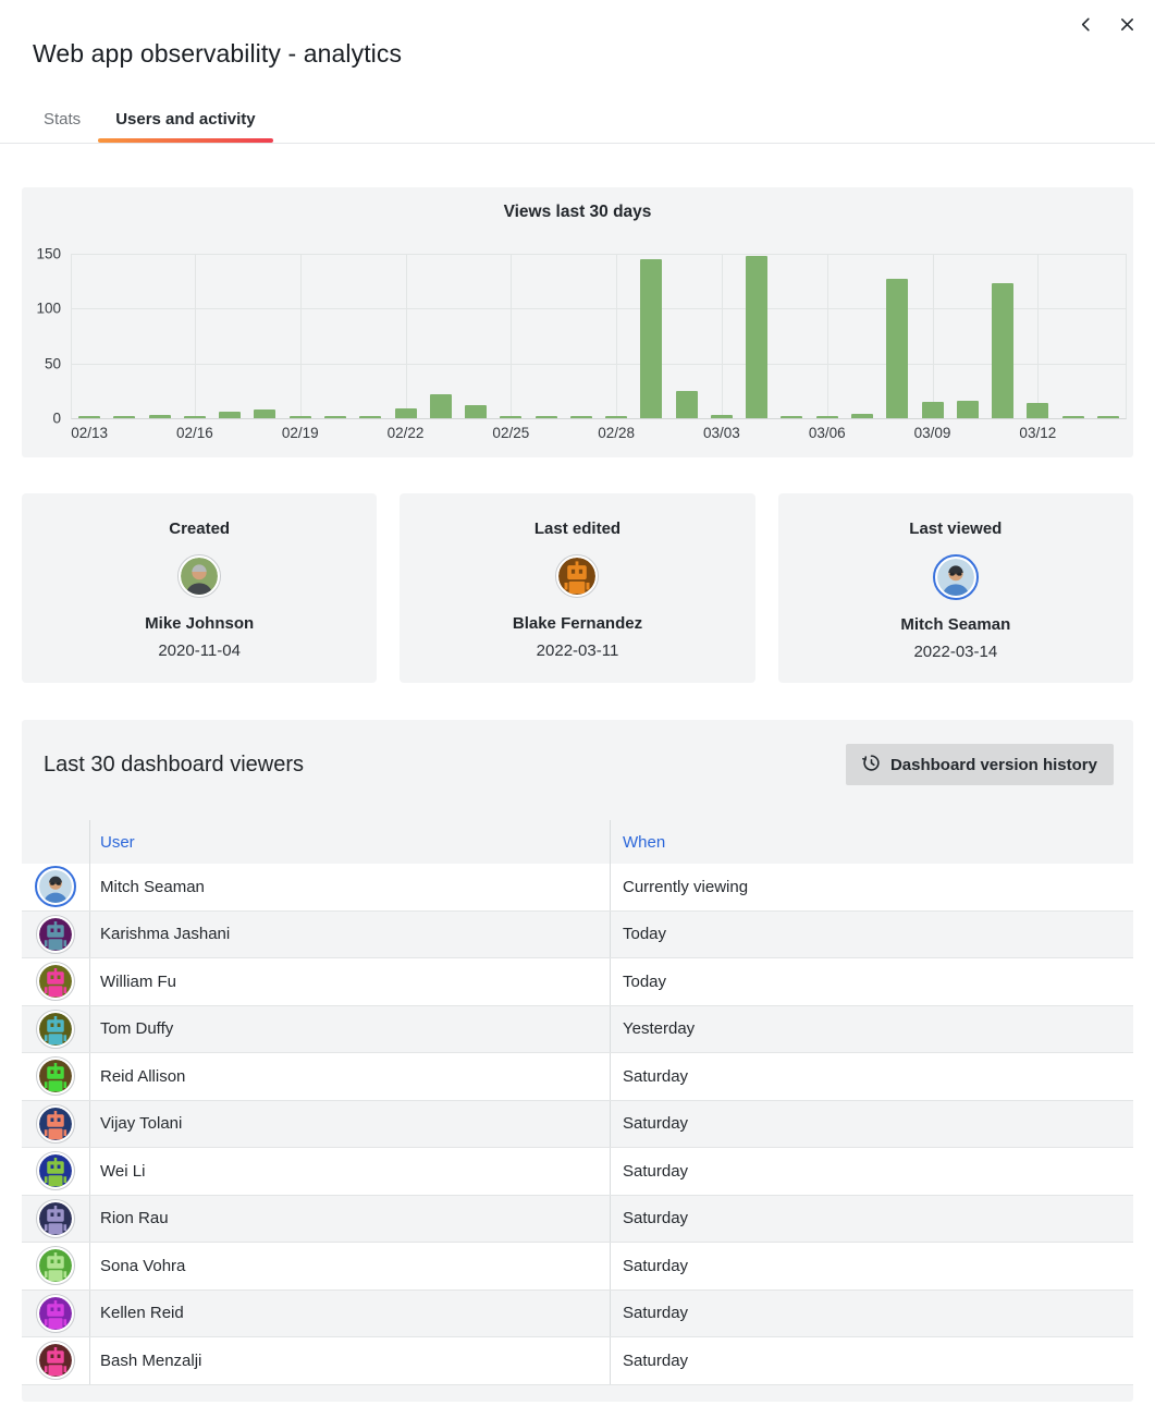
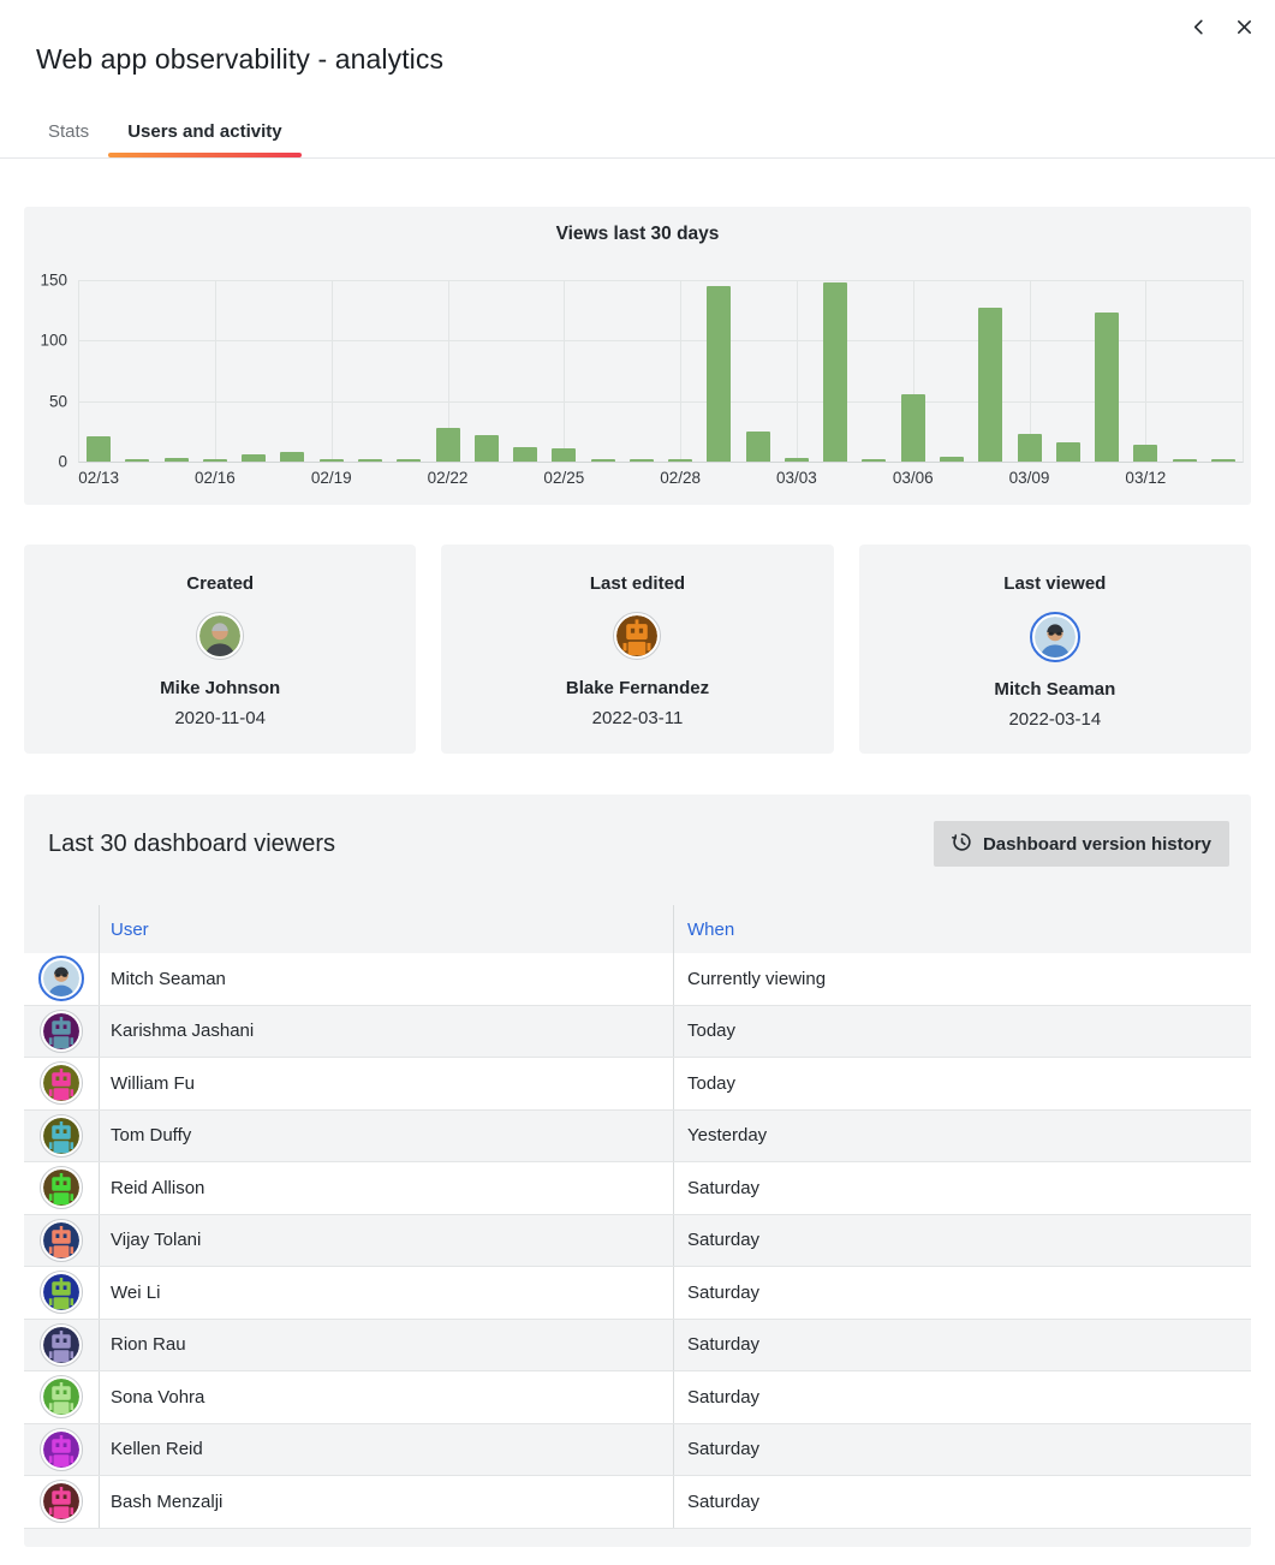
02/13: 1 -> 21
02/22: 9 -> 28
02/25: 1 -> 11
03/06: 1 -> 56
03/09: 15 -> 23
